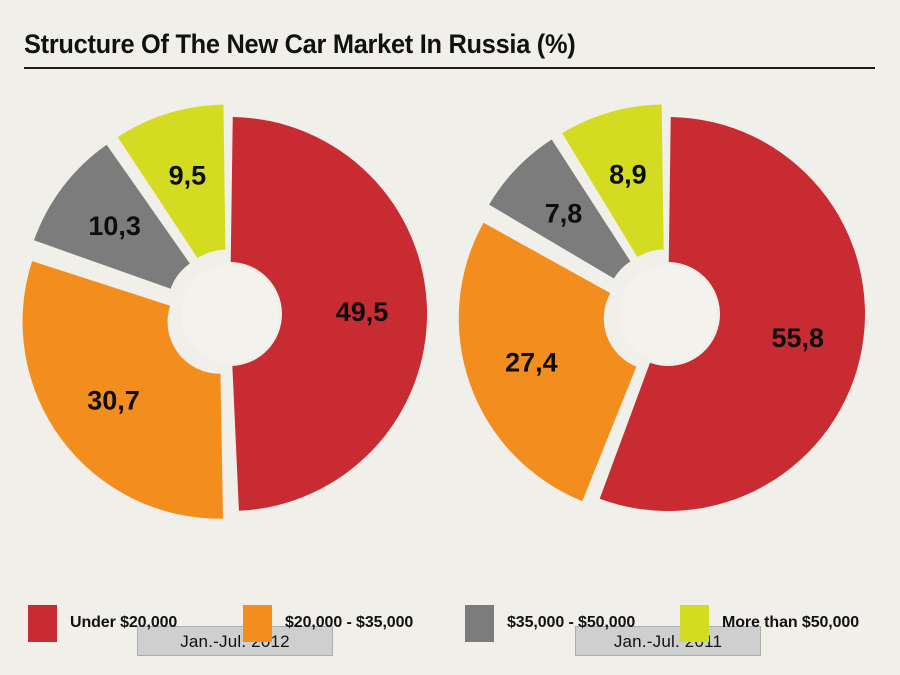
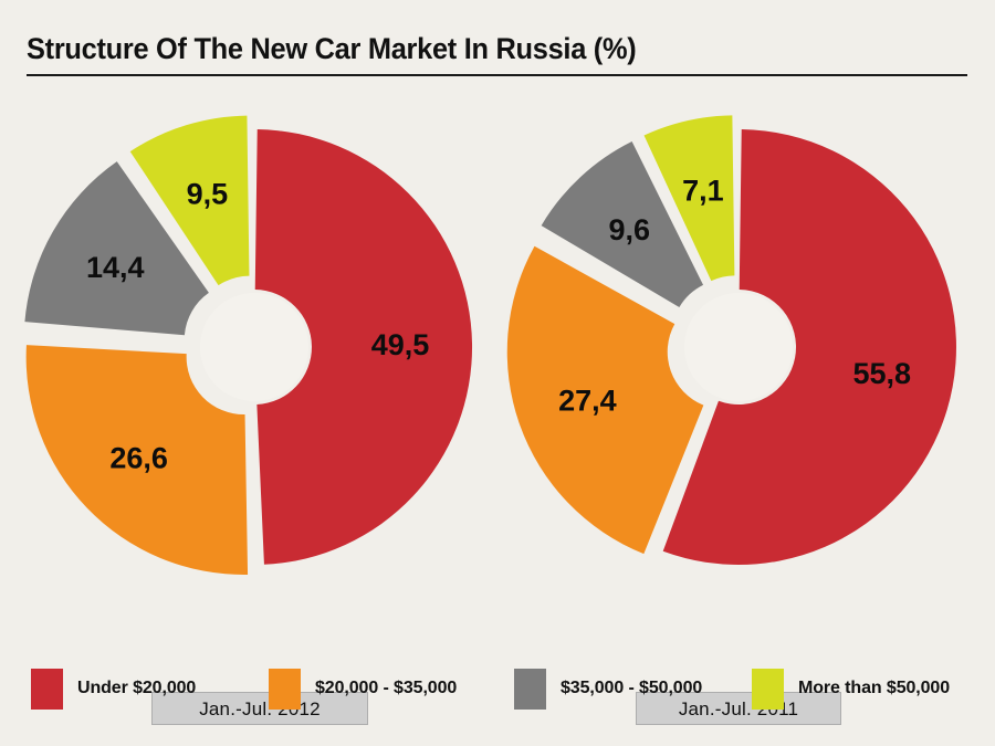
Jan.-Jul. 2012/$20,000 - $35,000: 30,7 -> 26,6
Jan.-Jul. 2012/$35,000 - $50,000: 10,3 -> 14,4
Jan.-Jul. 2011/$35,000 - $50,000: 7,8 -> 9,6
Jan.-Jul. 2011/More than $50,000: 8,9 -> 7,1
